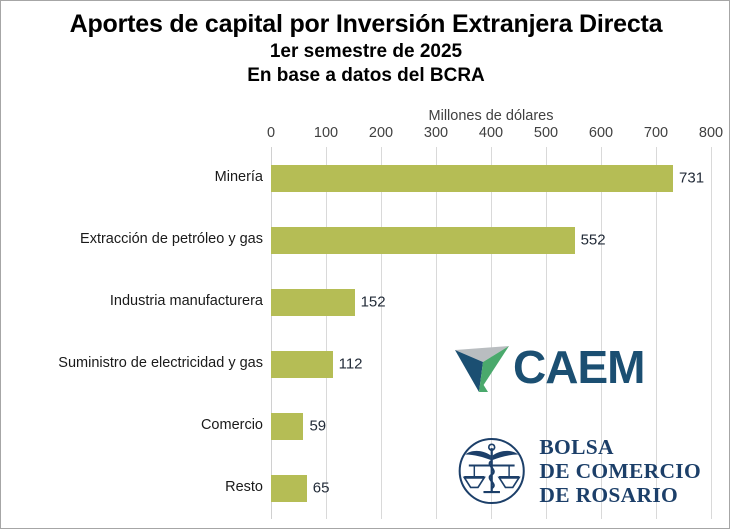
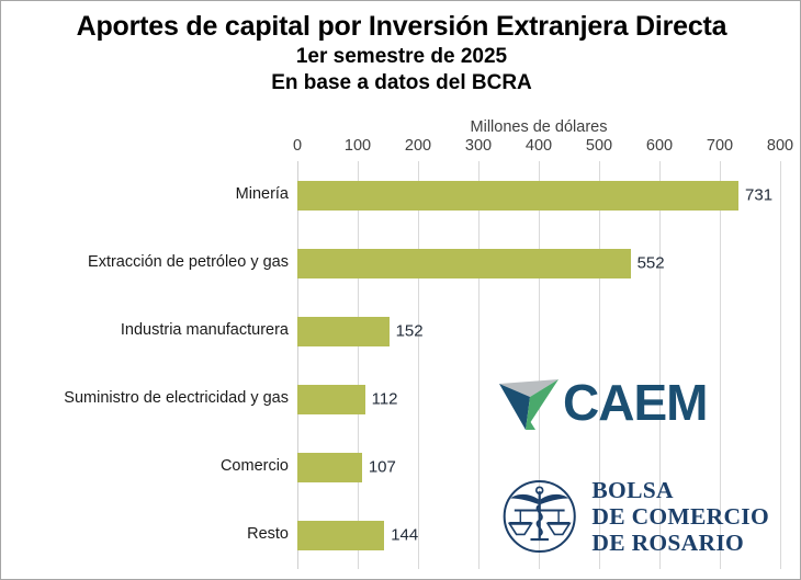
Comercio: 59 -> 107
Resto: 65 -> 144
